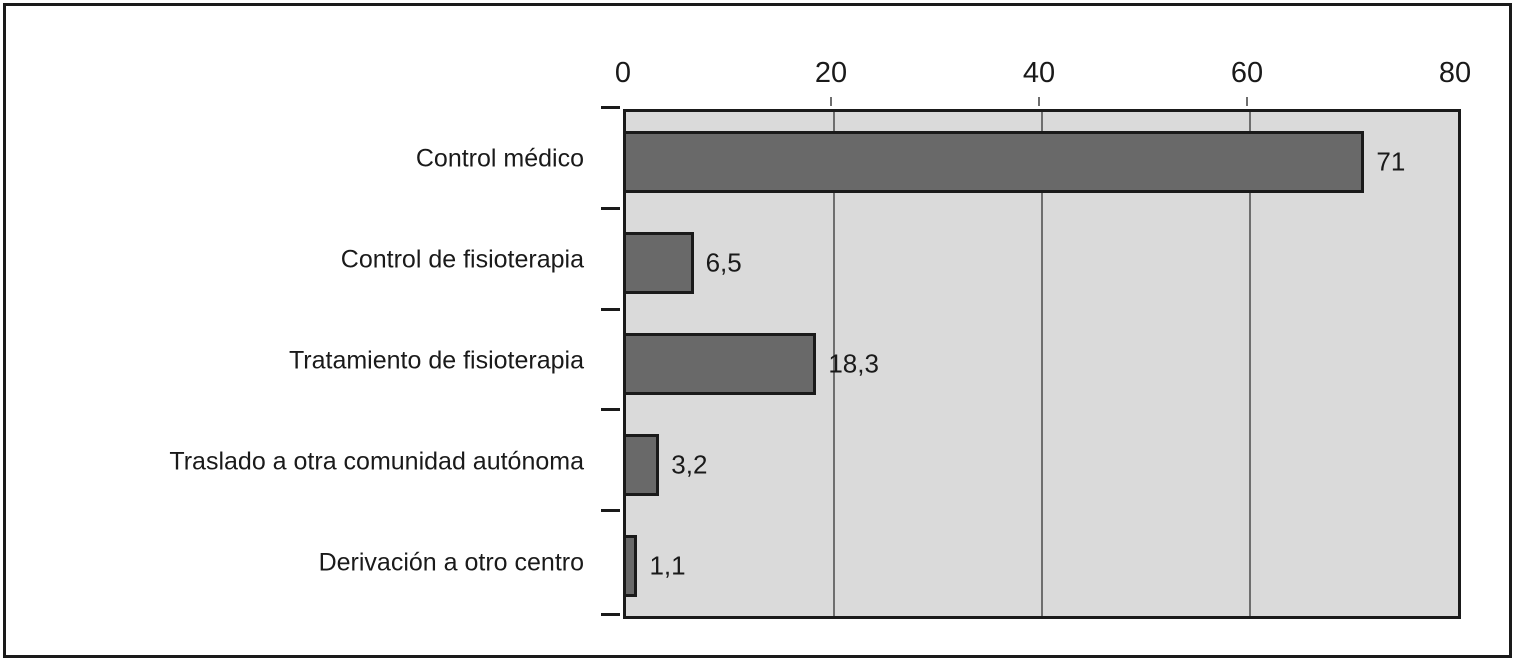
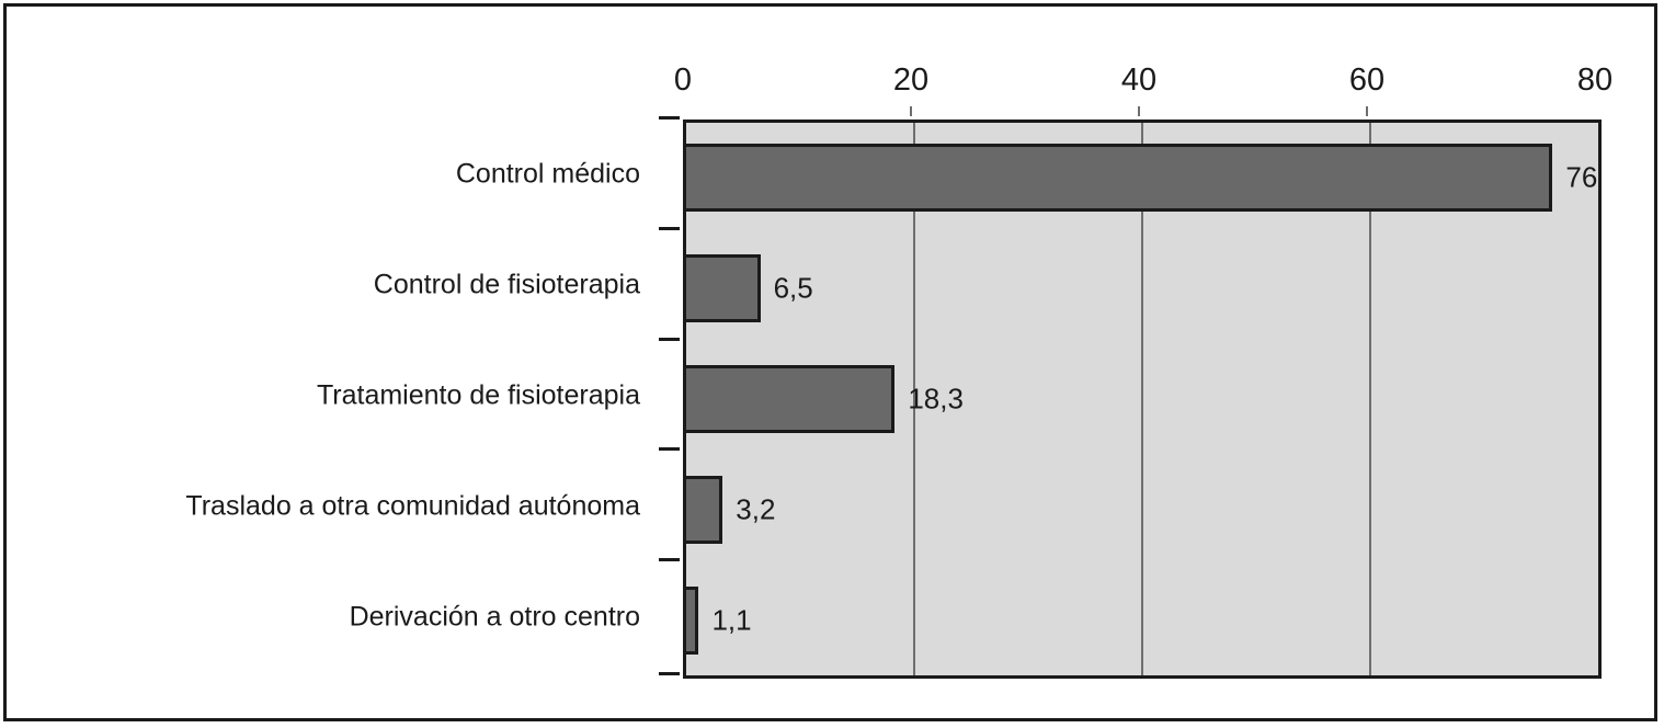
Control médico: 71 -> 76
